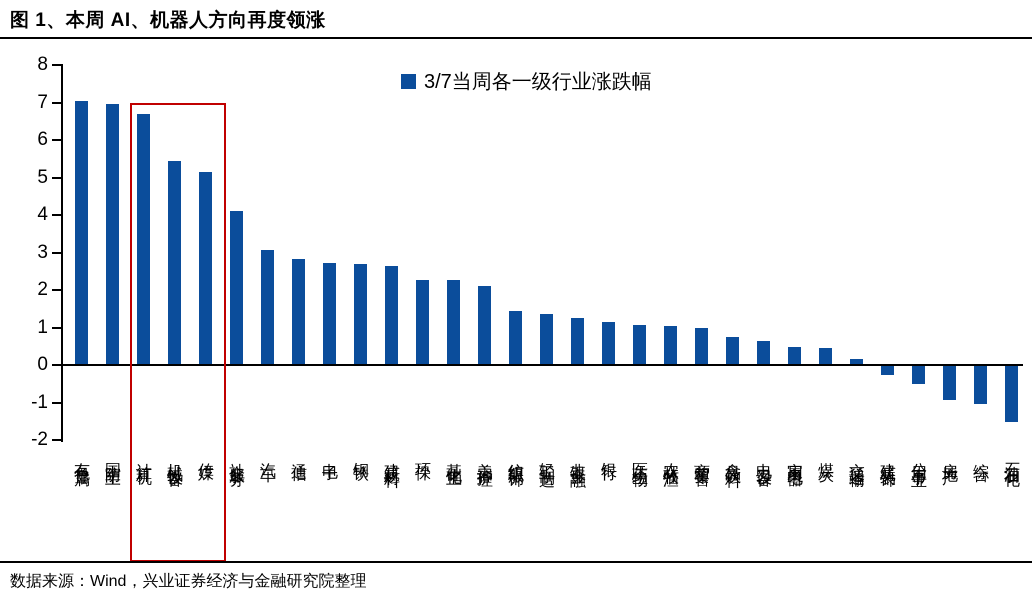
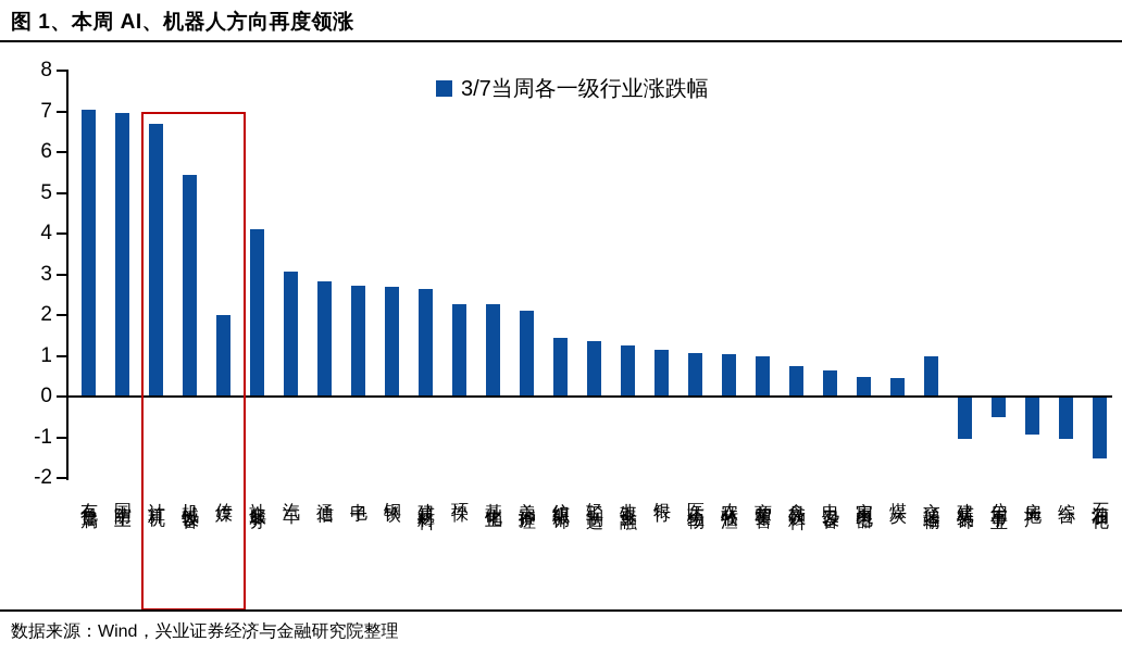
传媒: 5.2 -> 2.0
交通运输: 0.2 -> 1.0
建筑装饰: -0.2 -> -1.0
